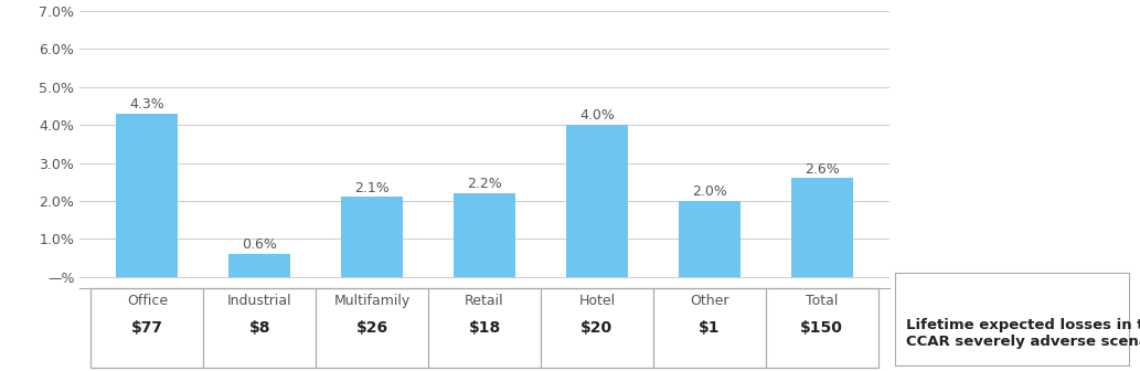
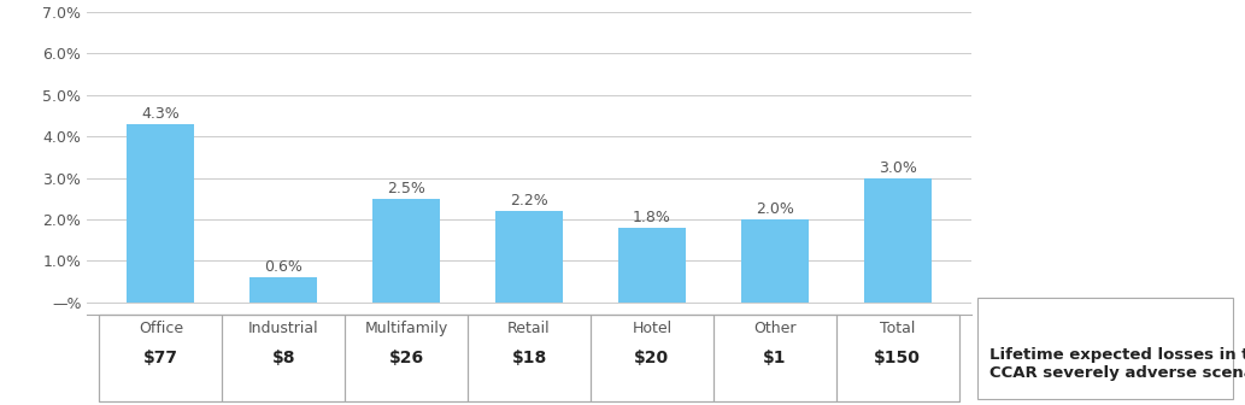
Multifamily: 2.1% -> 2.5%
Hotel: 4.0% -> 1.8%
Total: 2.6% -> 3.0%
